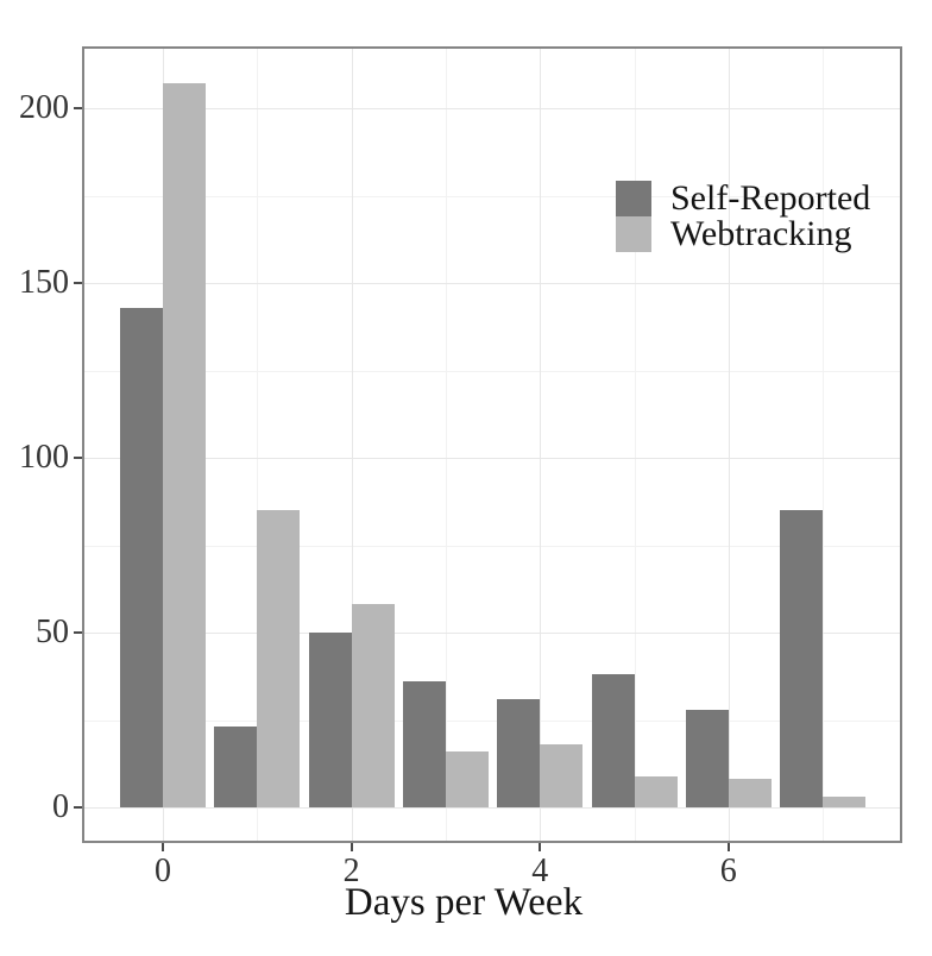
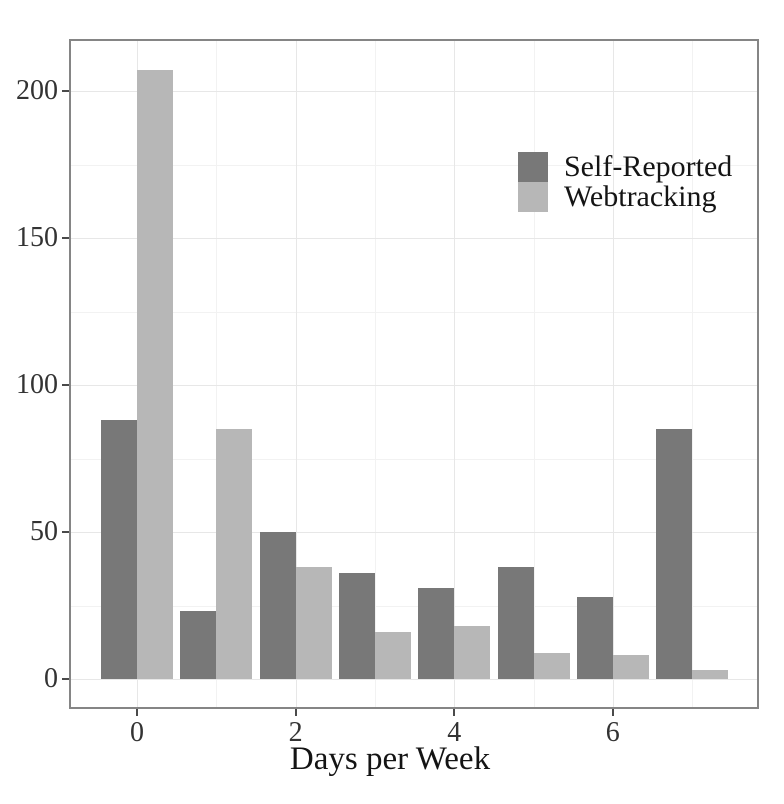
Self-Reported/0: 143 -> 88
Webtracking/2: 58 -> 38
